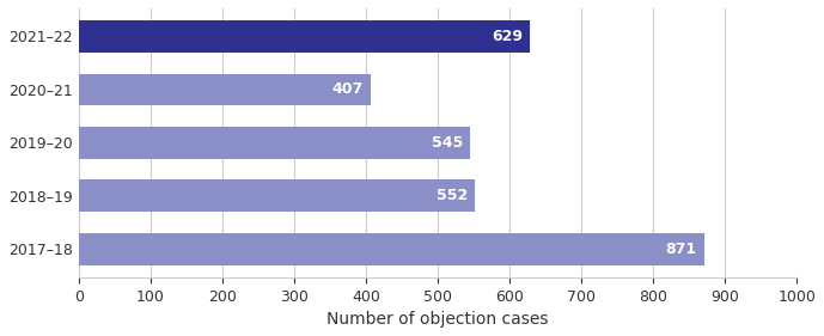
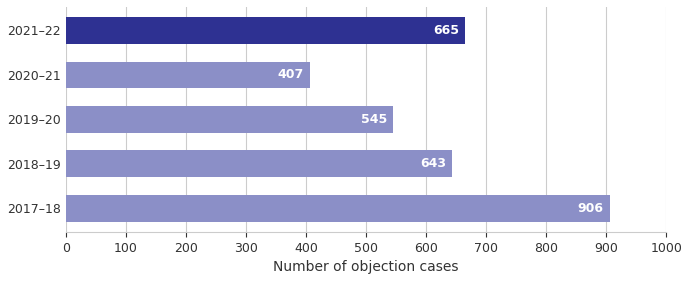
2021–22: 629 -> 665
2018–19: 552 -> 643
2017–18: 871 -> 906
